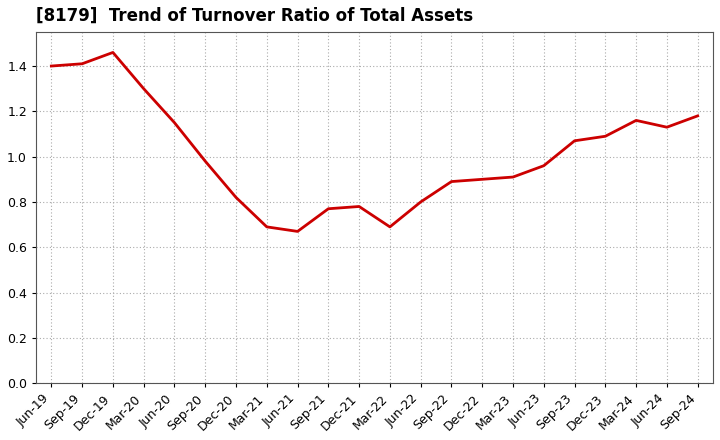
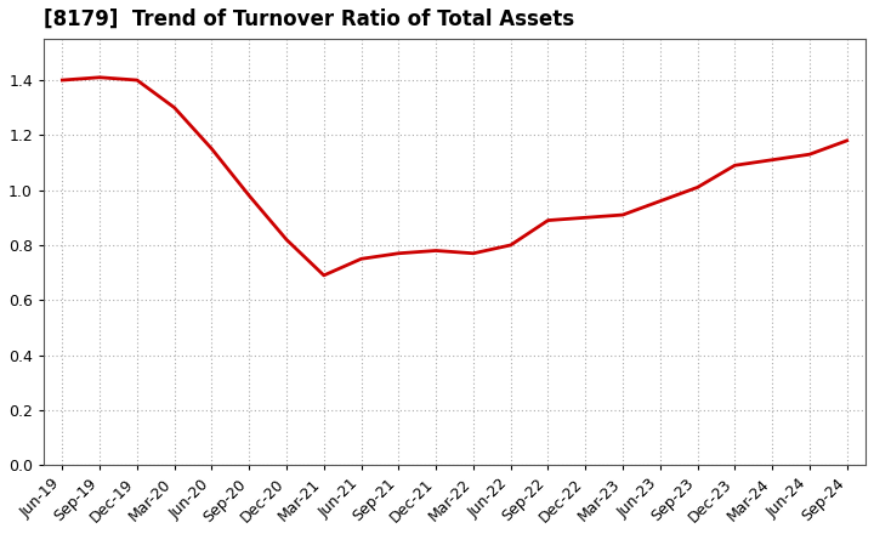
Dec-19: 1.46 -> 1.40
Jun-21: 0.67 -> 0.75
Mar-22: 0.69 -> 0.77
Sep-23: 1.07 -> 1.01
Mar-24: 1.16 -> 1.11
